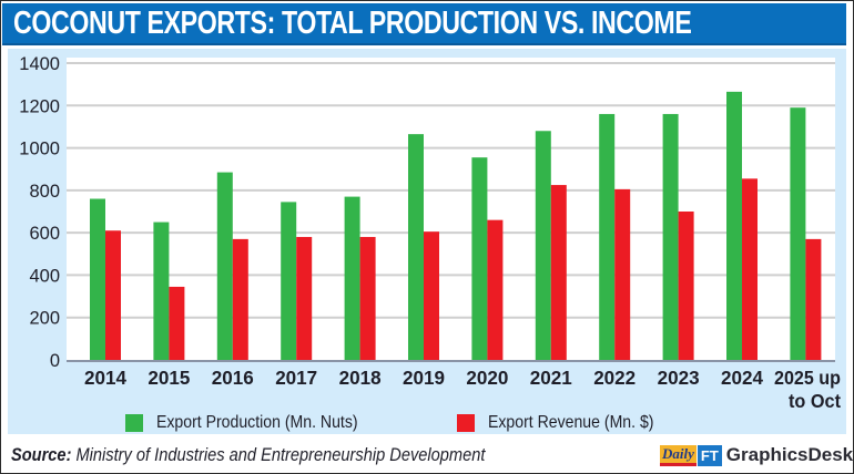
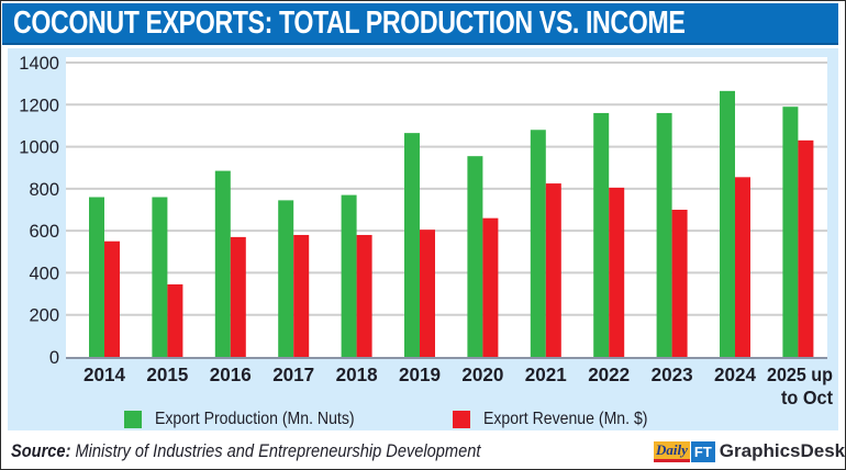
Export Revenue (Mn. $)/2014: 610 -> 550
Export Production (Mn. Nuts)/2015: 650 -> 760
Export Revenue (Mn. $)/2025 up to Oct: 570 -> 1030
